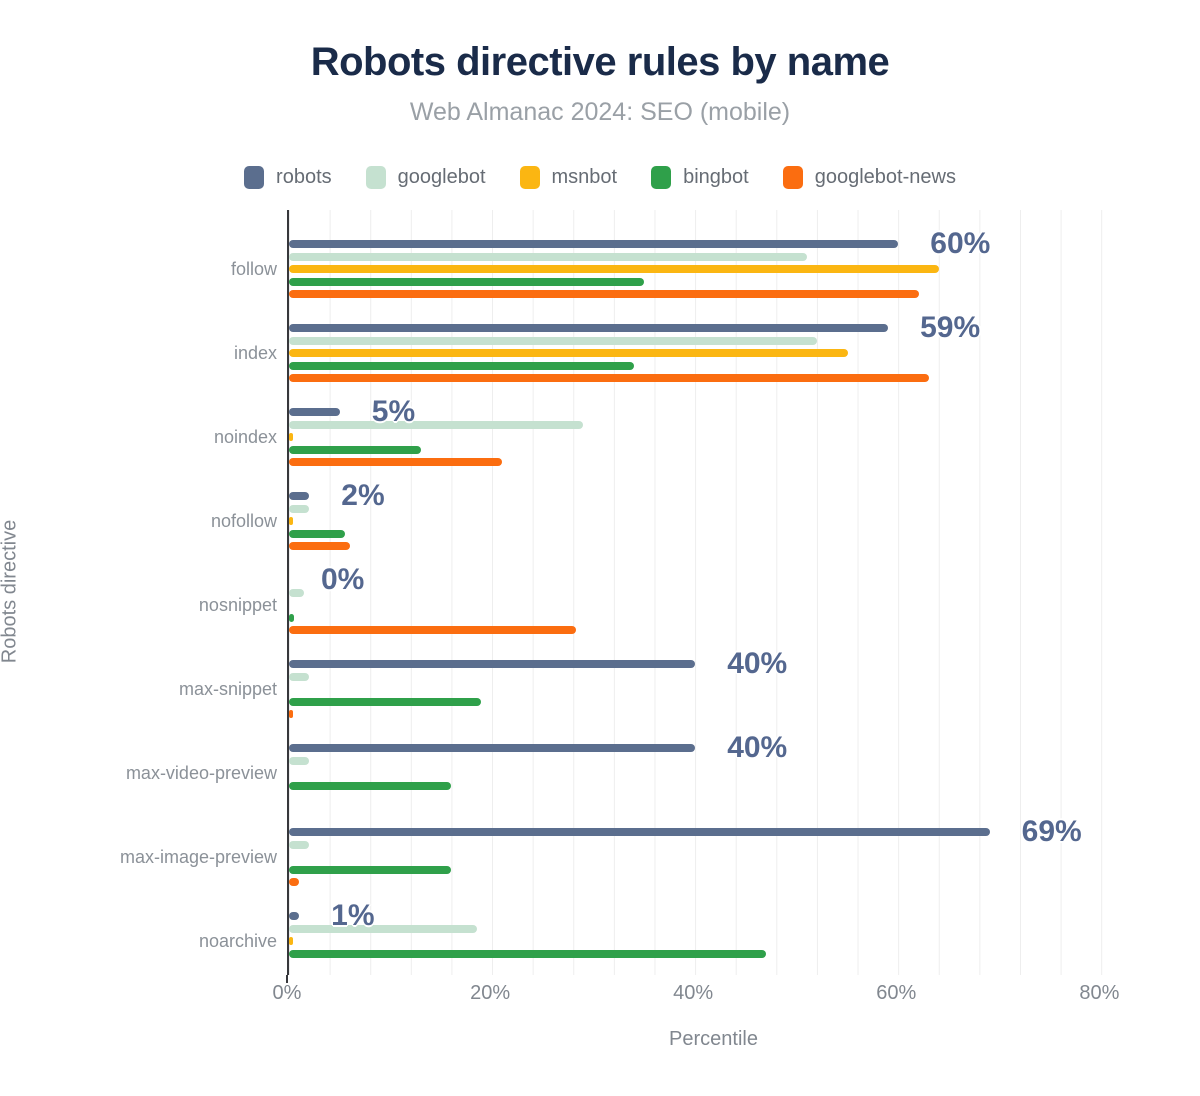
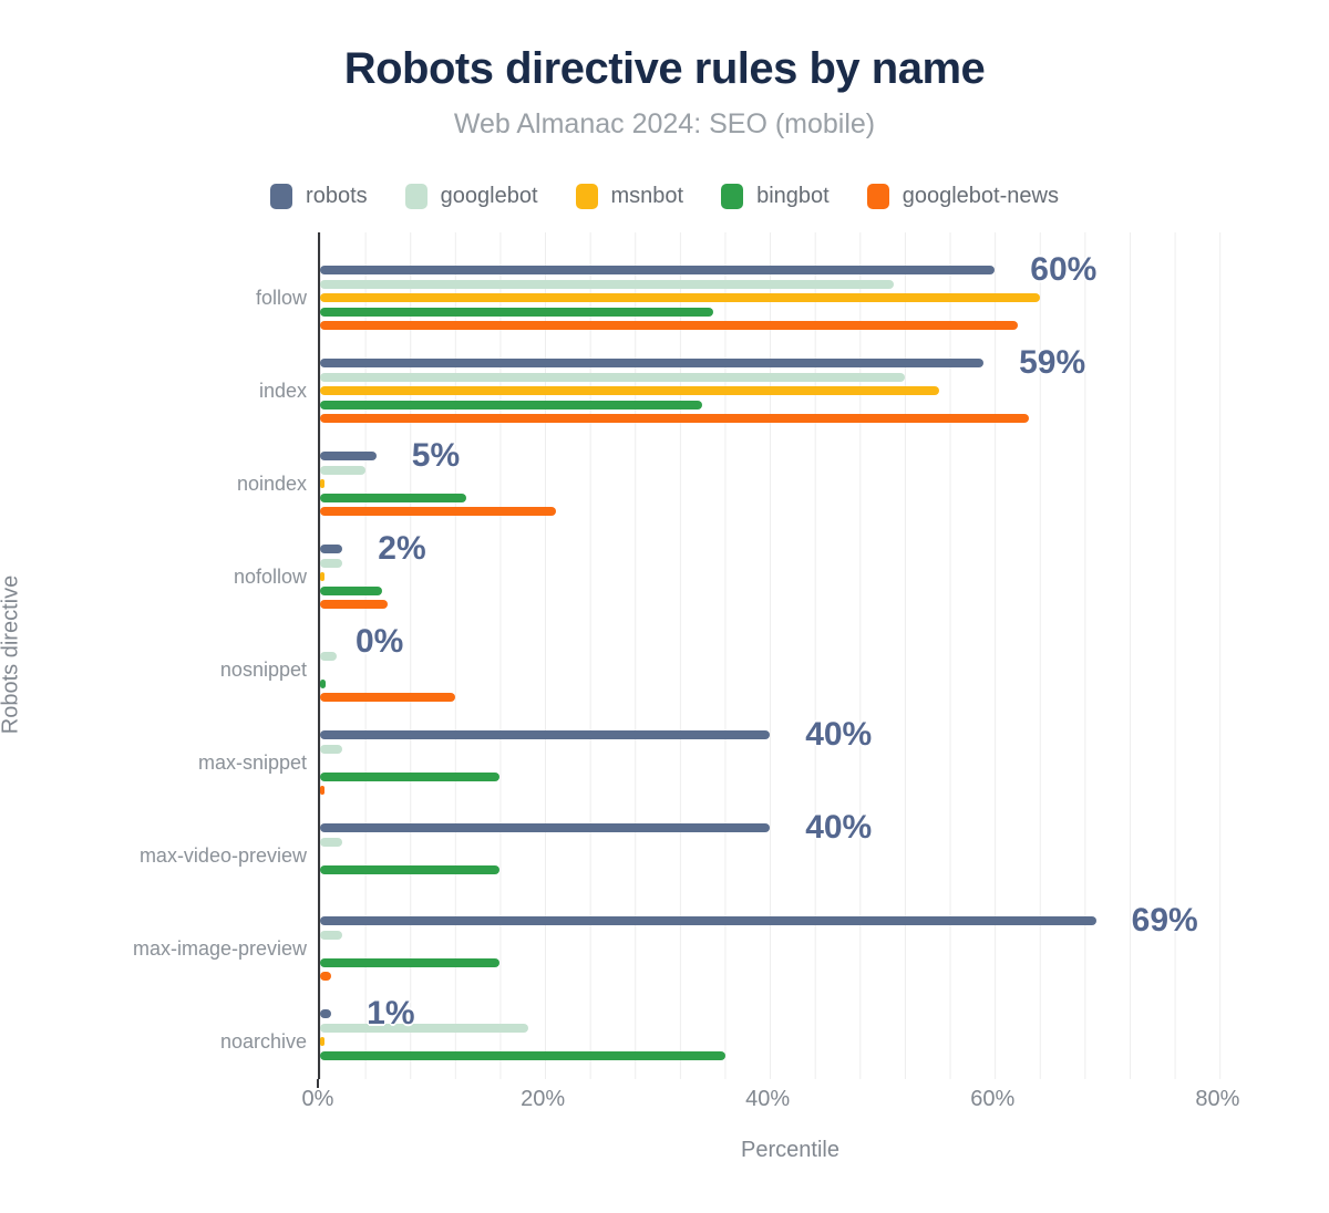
googlebot/noindex: 29.0% -> 4.0%
googlebot-news/nosnippet: 28.3% -> 12.0%
bingbot/max-snippet: 18.9% -> 16.0%
bingbot/noarchive: 47.0% -> 36.0%
